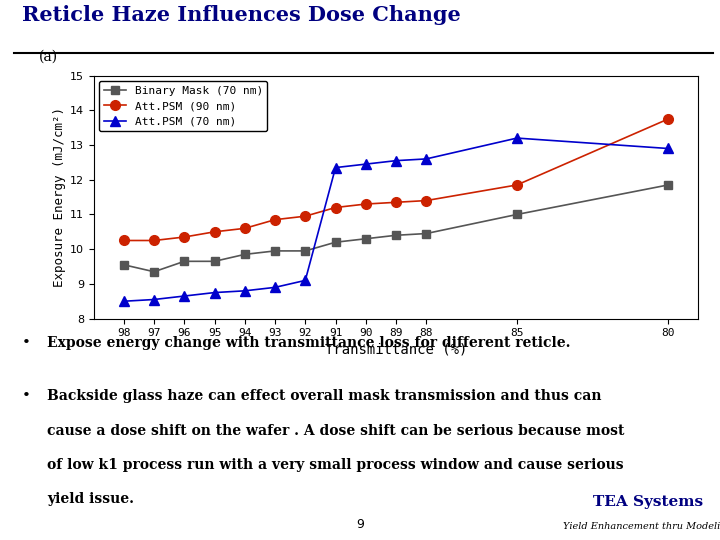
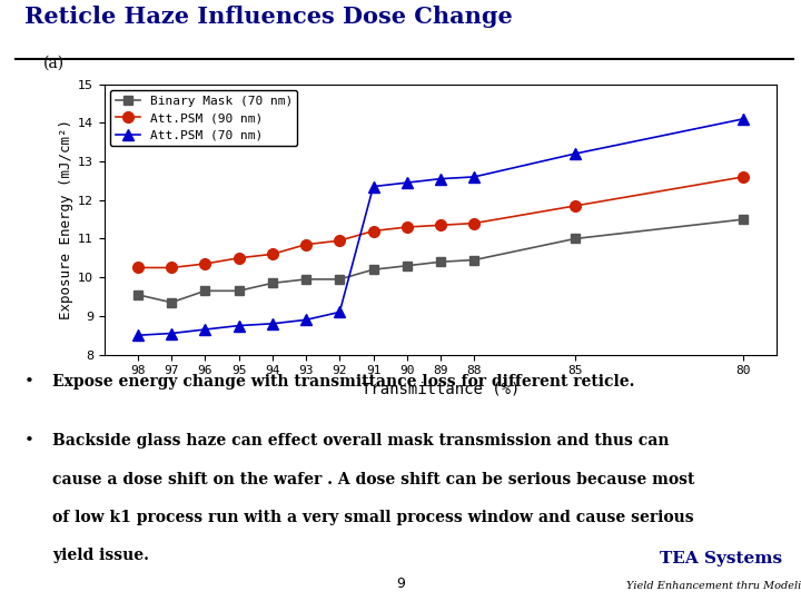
Binary Mask (70 nm)/80: 11.85 -> 11.50
Att.PSM (90 nm)/80: 13.75 -> 12.60
Att.PSM (70 nm)/80: 12.90 -> 14.10
